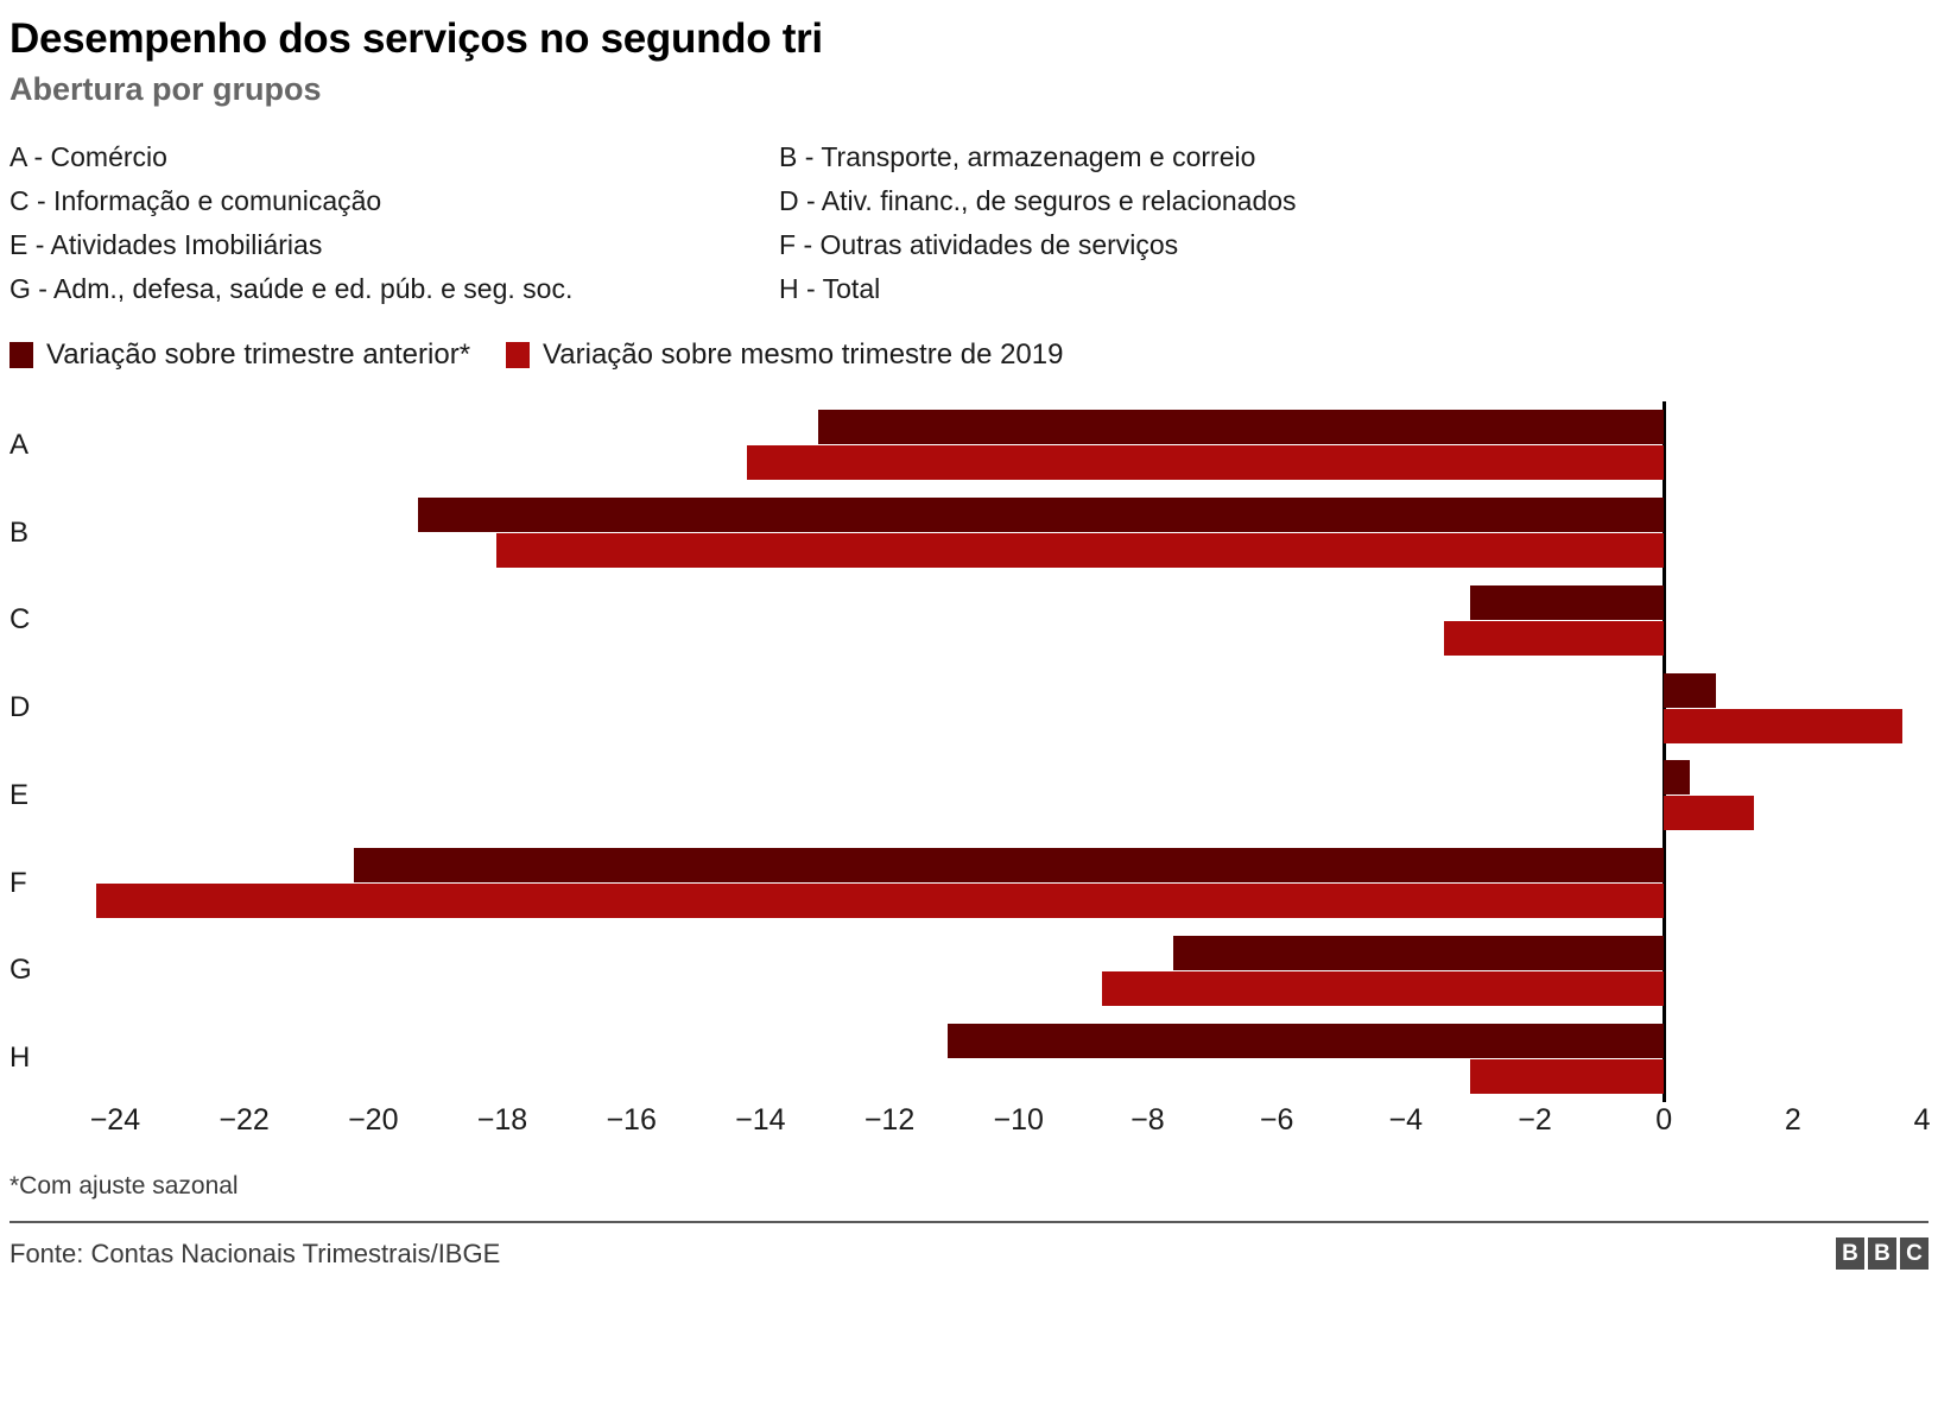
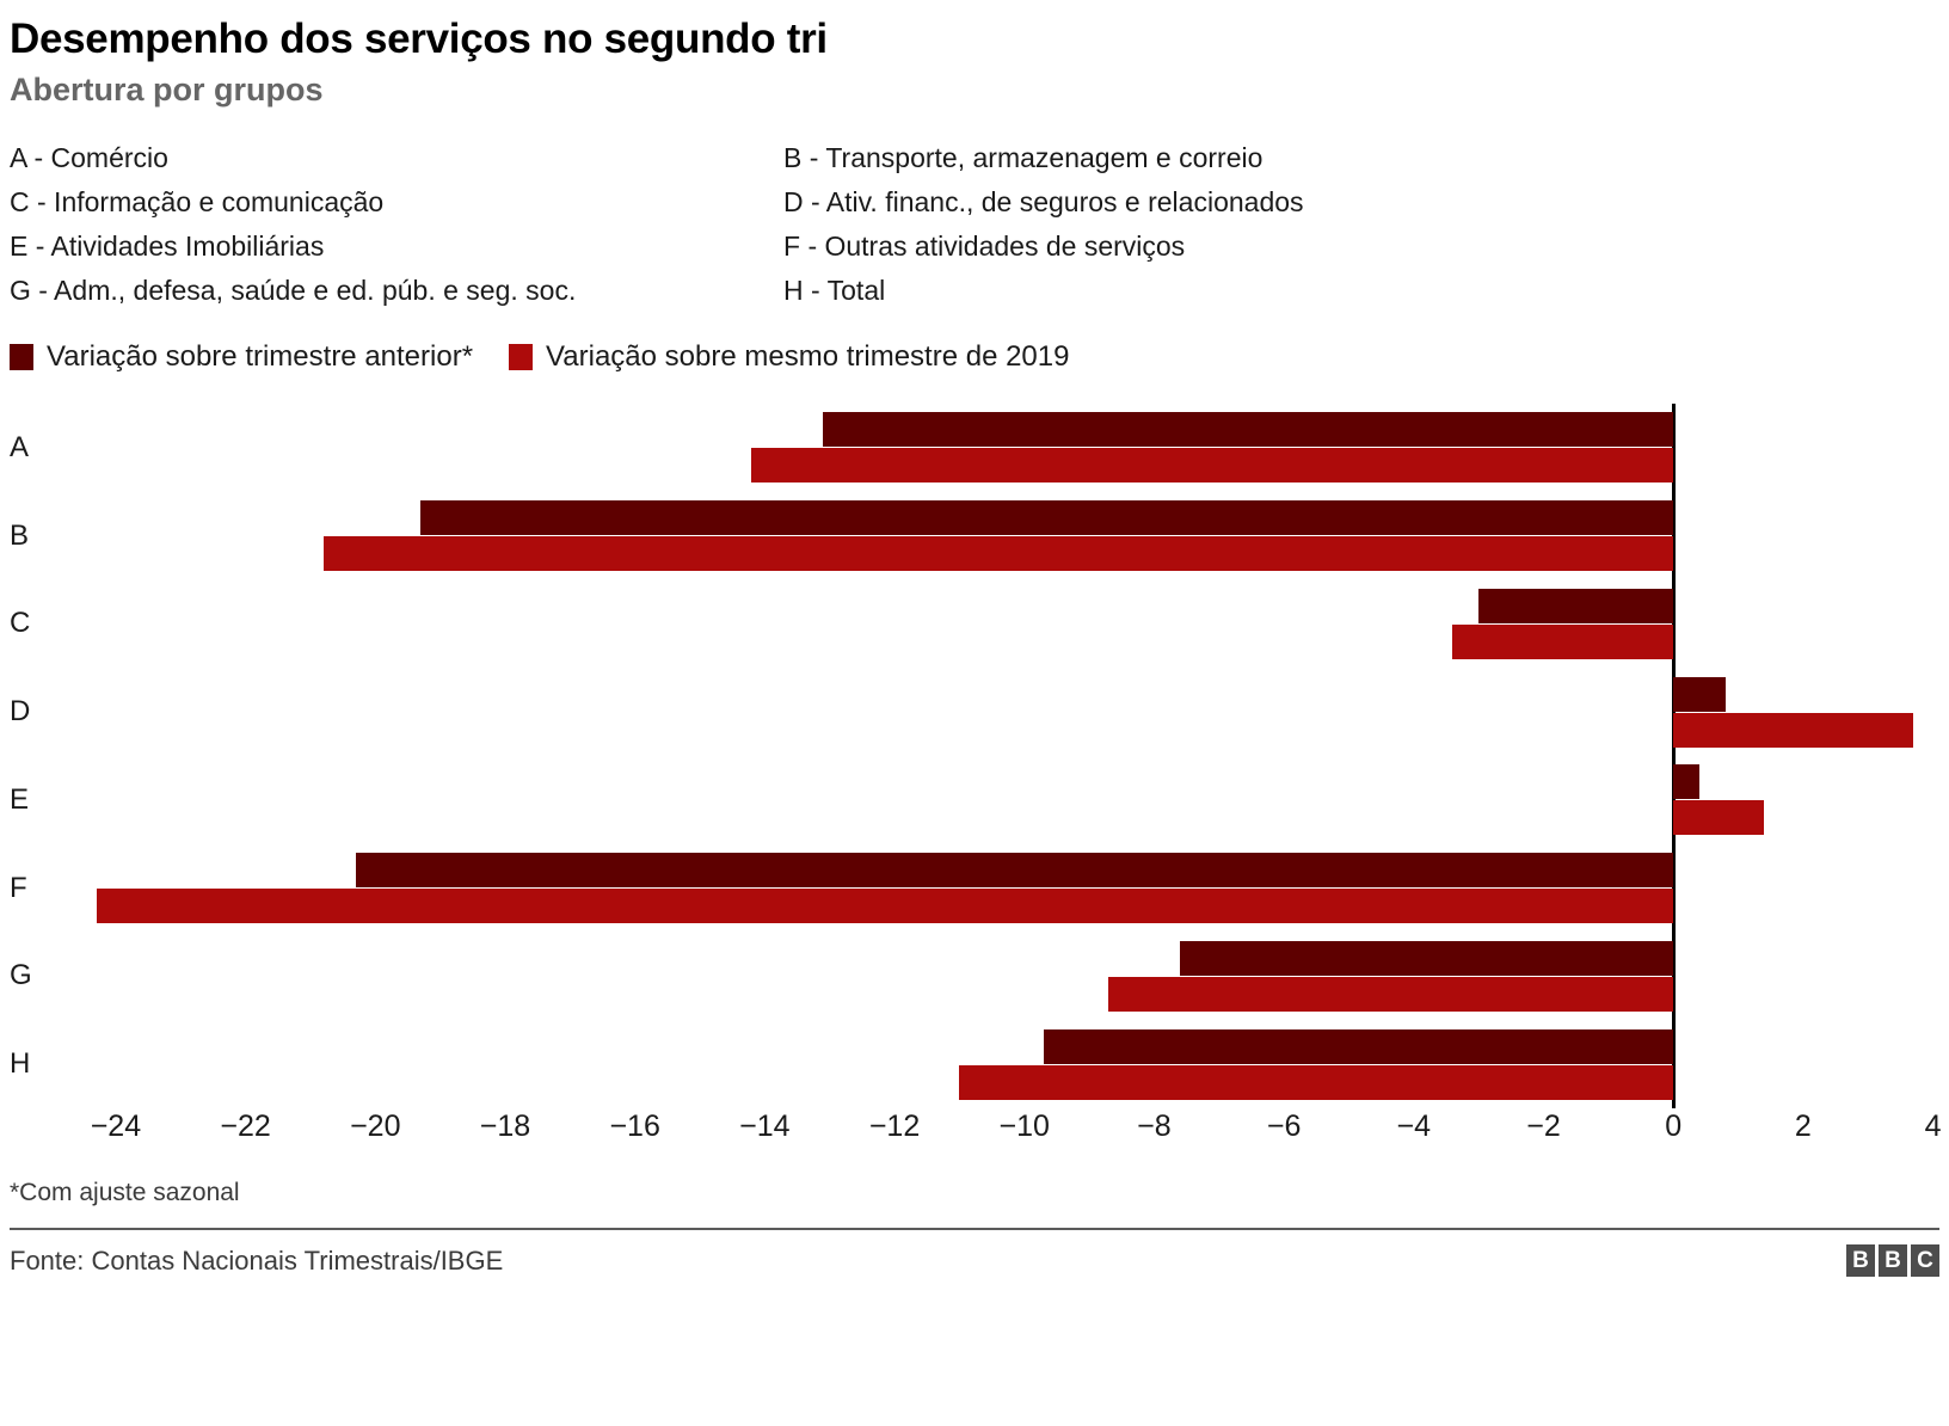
Variação sobre mesmo trimestre de 2019/B: -18.1 -> -20.8
Variação sobre trimestre anterior*/H: -11.1 -> -9.7
Variação sobre mesmo trimestre de 2019/H: -3.0 -> -11.0
